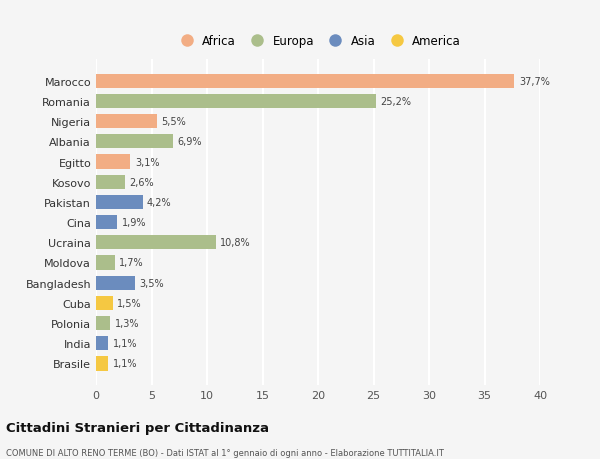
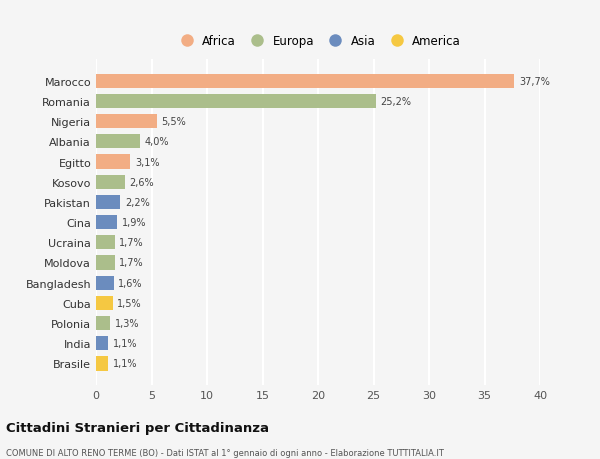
Albania: 6,9% -> 4,0%
Pakistan: 4,2% -> 2,2%
Ucraina: 10,8% -> 1,7%
Bangladesh: 3,5% -> 1,6%
